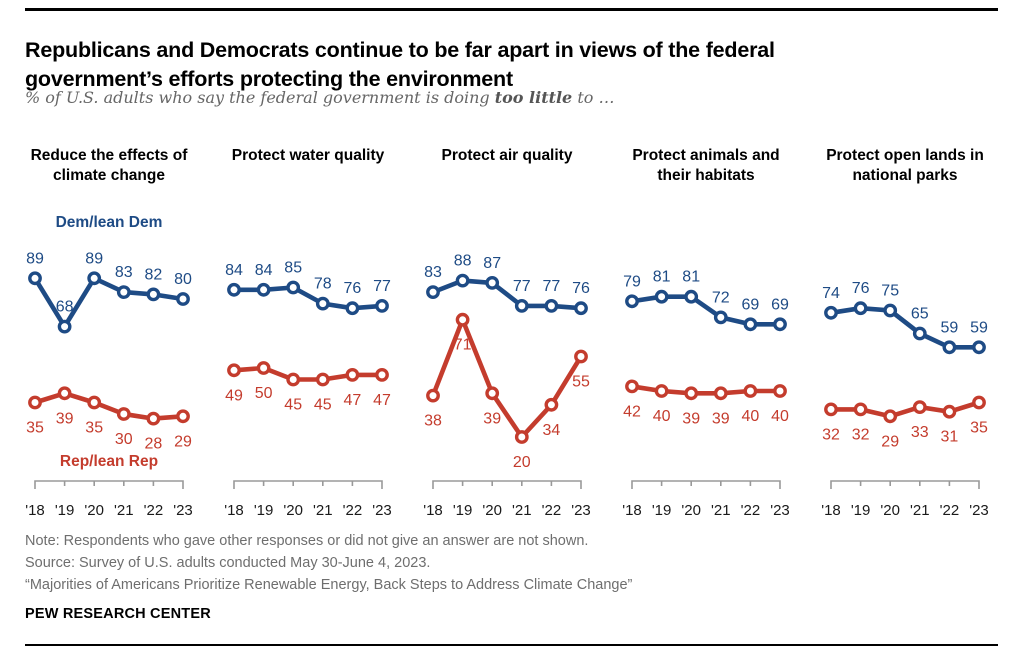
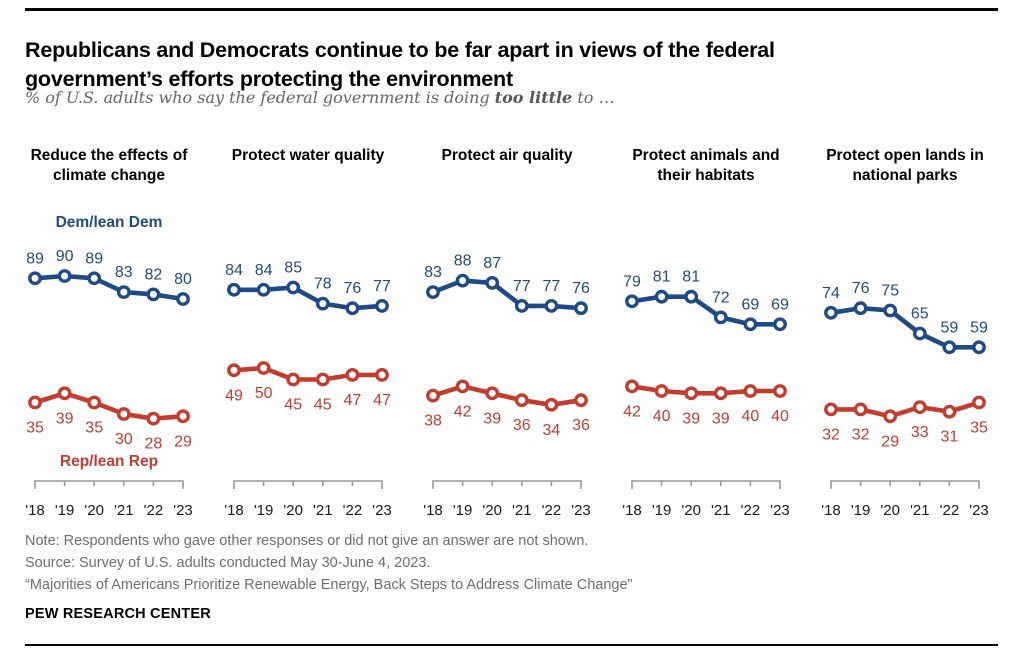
Reduce the effects of climate change/Dem/lean Dem/'19: 68 -> 90
Protect air quality/Rep/lean Rep/'19: 71 -> 42
Protect air quality/Rep/lean Rep/'21: 20 -> 36
Protect air quality/Rep/lean Rep/'23: 55 -> 36
